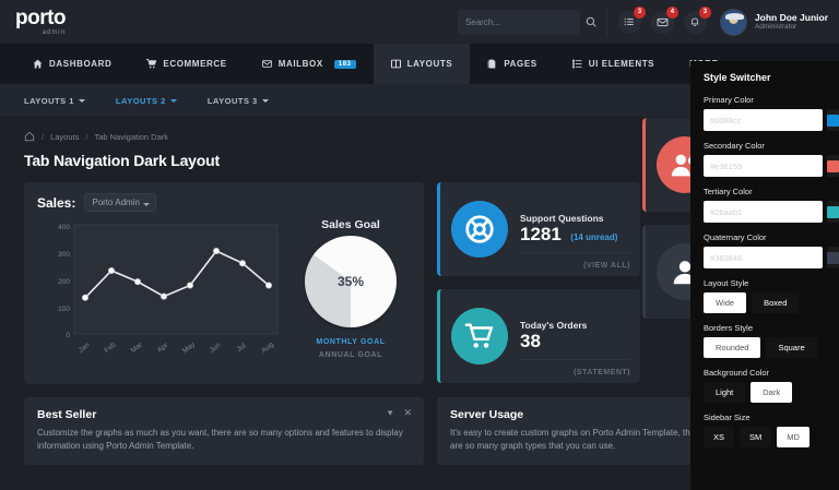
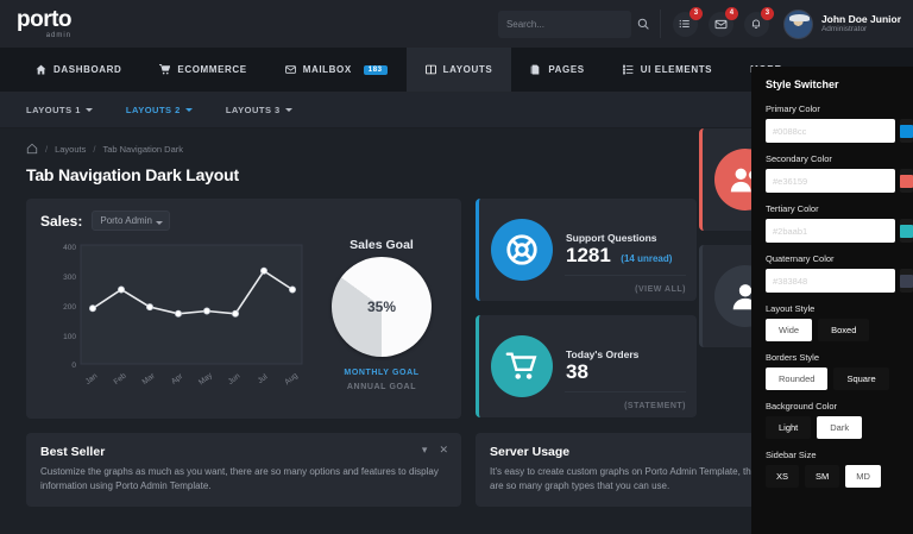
Jan: 130 -> 190
Feb: 240 -> 260
Apr: 140 -> 170
Jun: 320 -> 170
Jul: 270 -> 330
Aug: 180 -> 260
